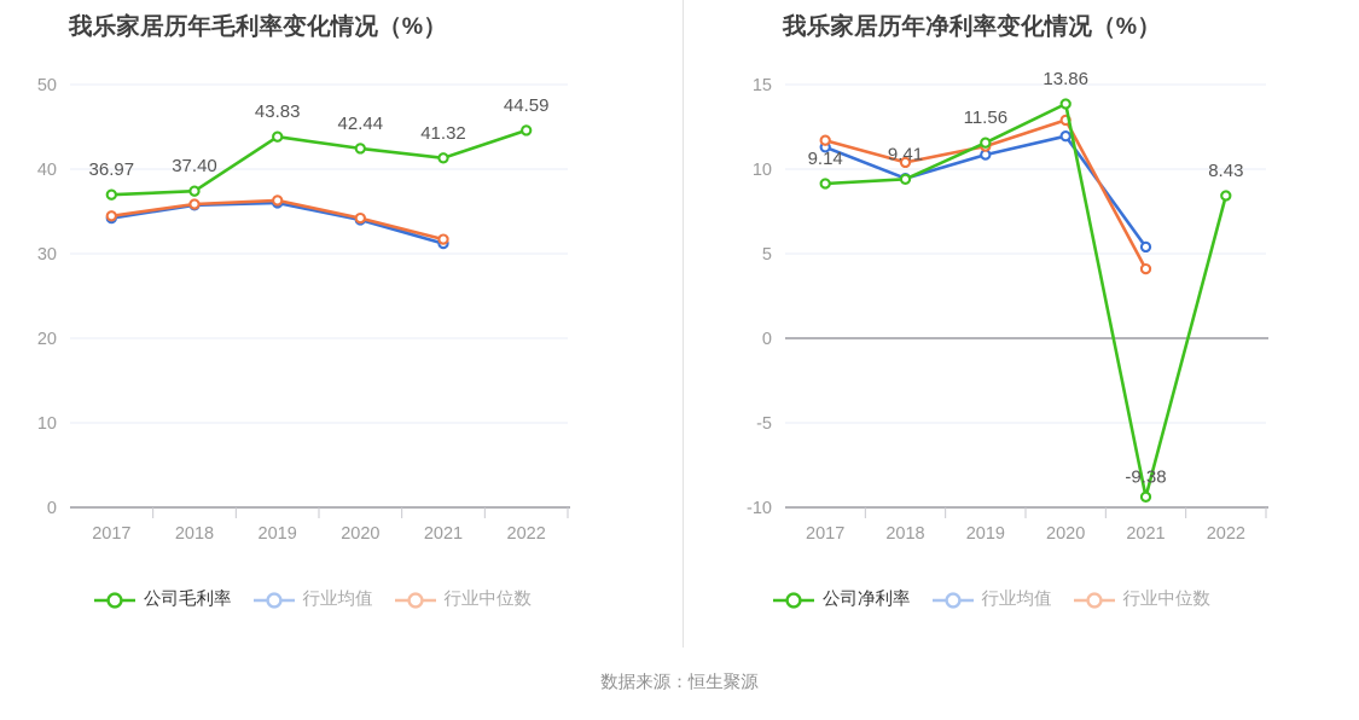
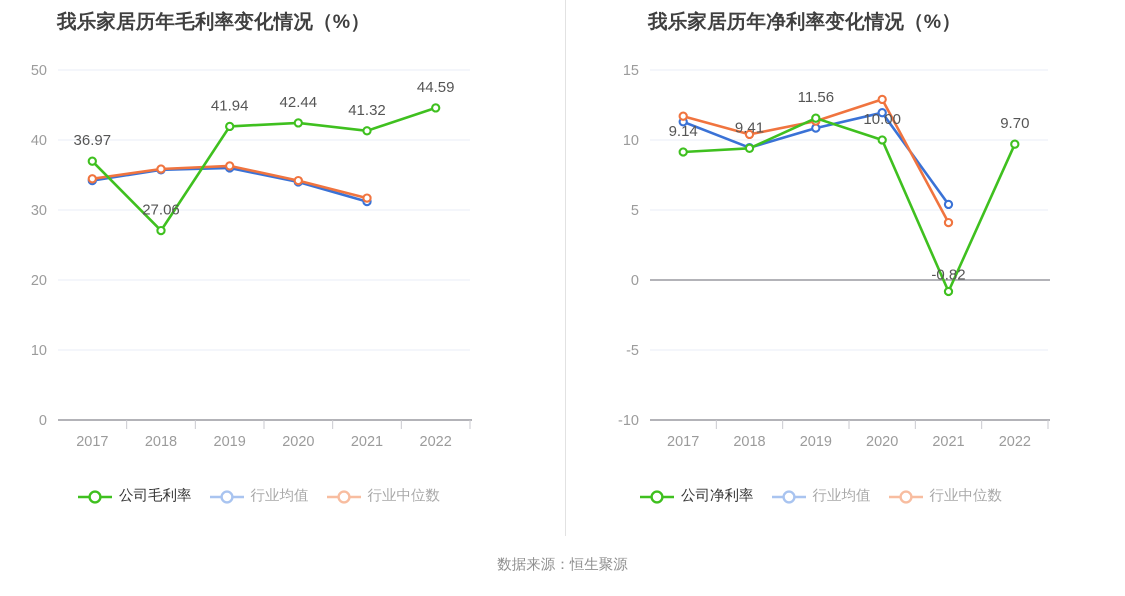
我乐家居历年毛利率变化情况（%）/公司毛利率/2018: 37.40 -> 27.06
我乐家居历年毛利率变化情况（%）/公司毛利率/2019: 43.83 -> 41.94
我乐家居历年净利率变化情况（%）/公司净利率/2020: 13.86 -> 10.00
我乐家居历年净利率变化情况（%）/公司净利率/2021: -9.38 -> -0.82
我乐家居历年净利率变化情况（%）/公司净利率/2022: 8.43 -> 9.70
